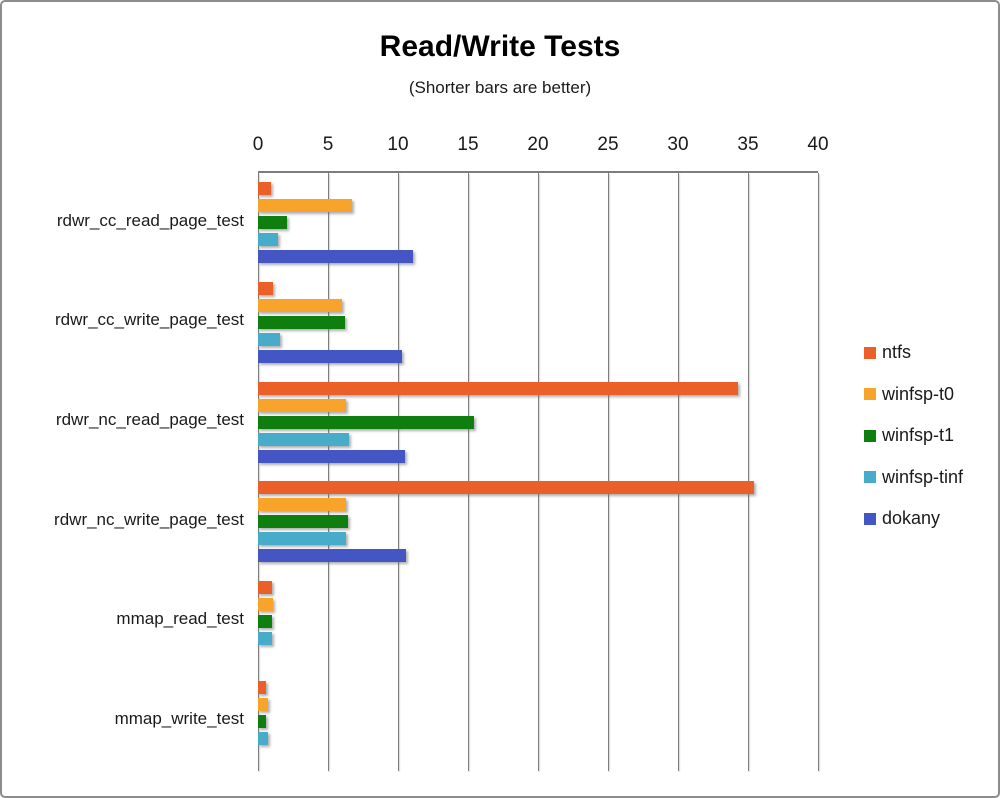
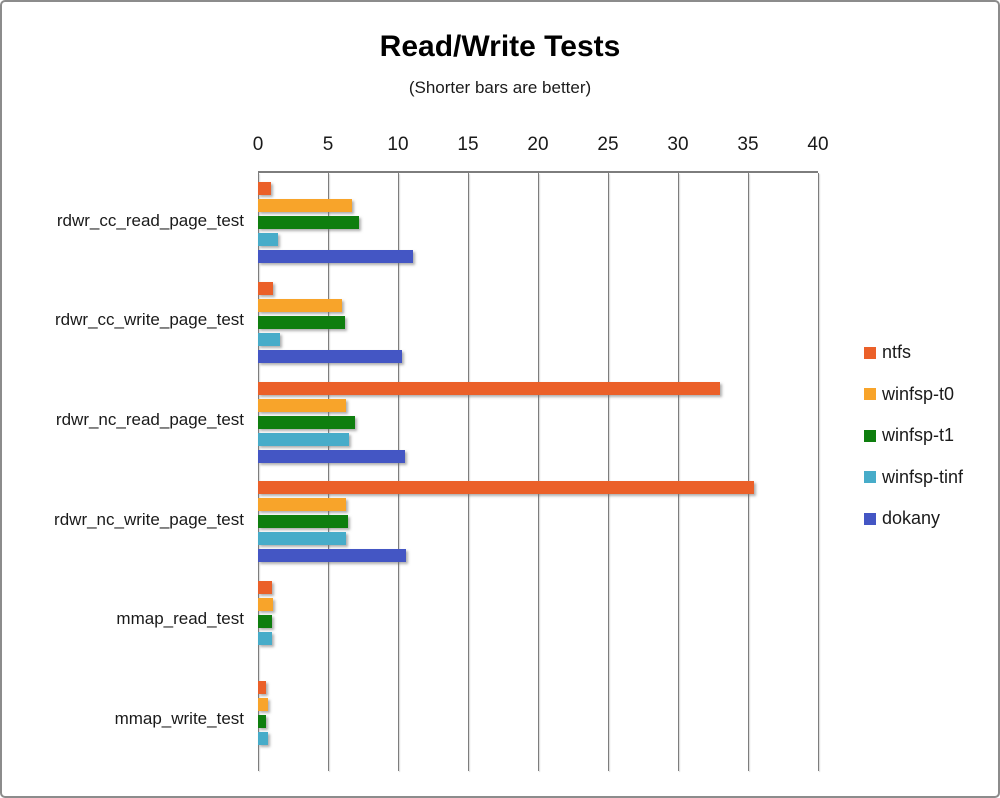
winfsp-t1/rdwr_cc_read_page_test: 2.1 -> 7.2
ntfs/rdwr_nc_read_page_test: 34.3 -> 33.0
winfsp-t1/rdwr_nc_read_page_test: 15.4 -> 6.9
